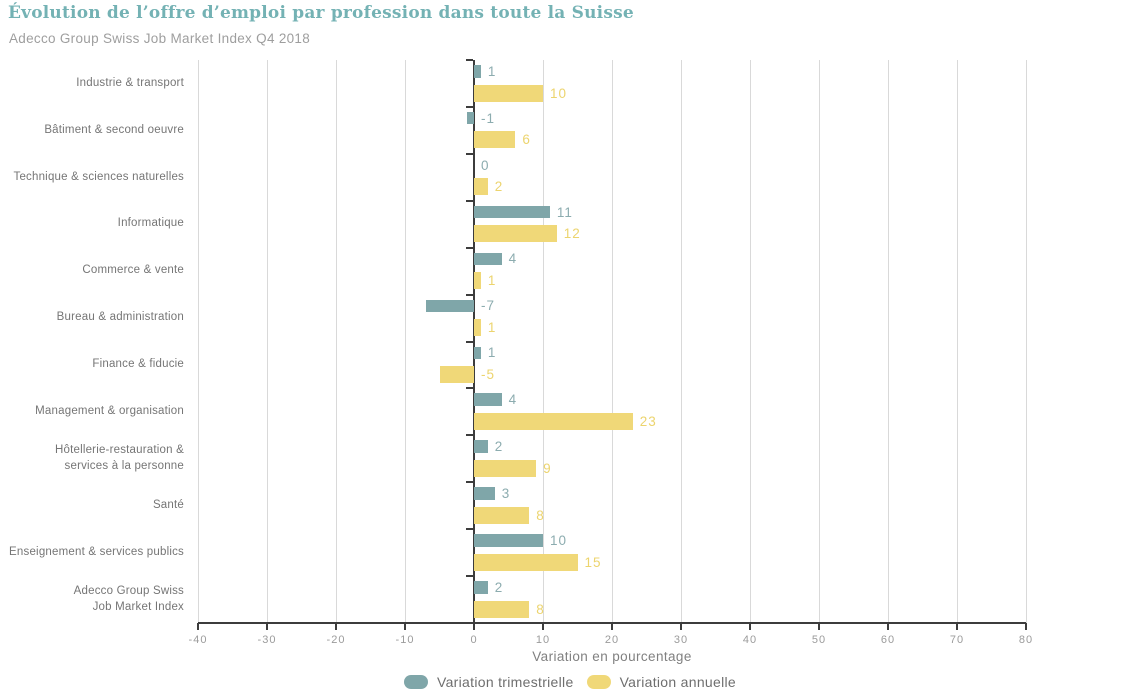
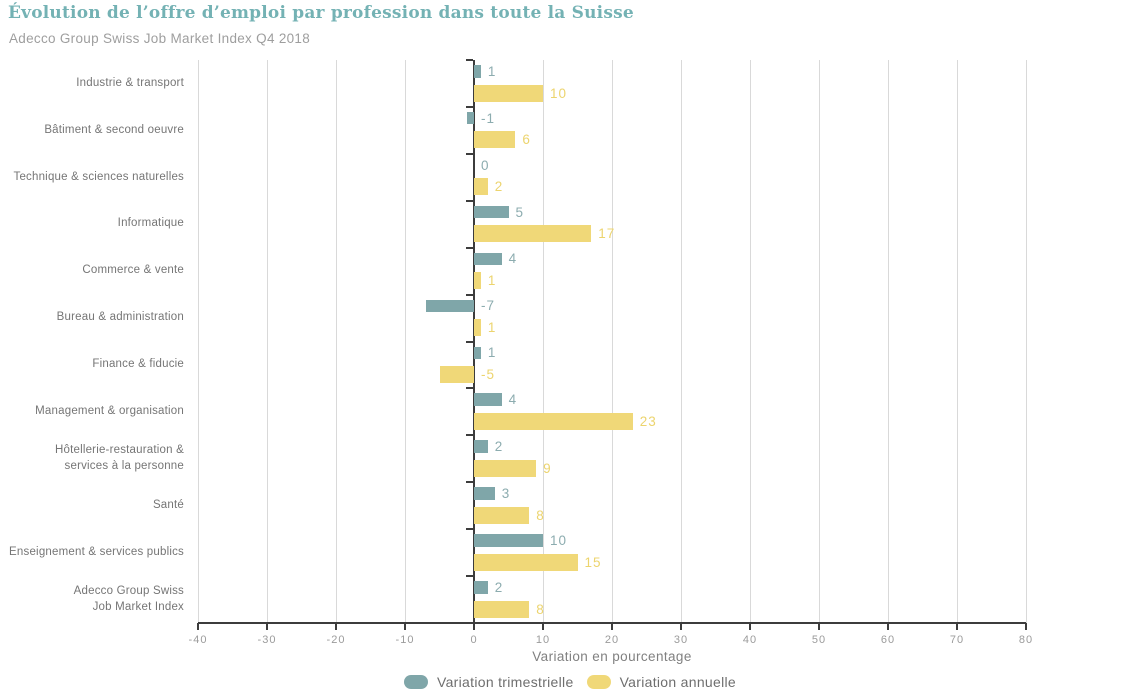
Variation trimestrielle/Informatique: 11 -> 5
Variation annuelle/Informatique: 12 -> 17
